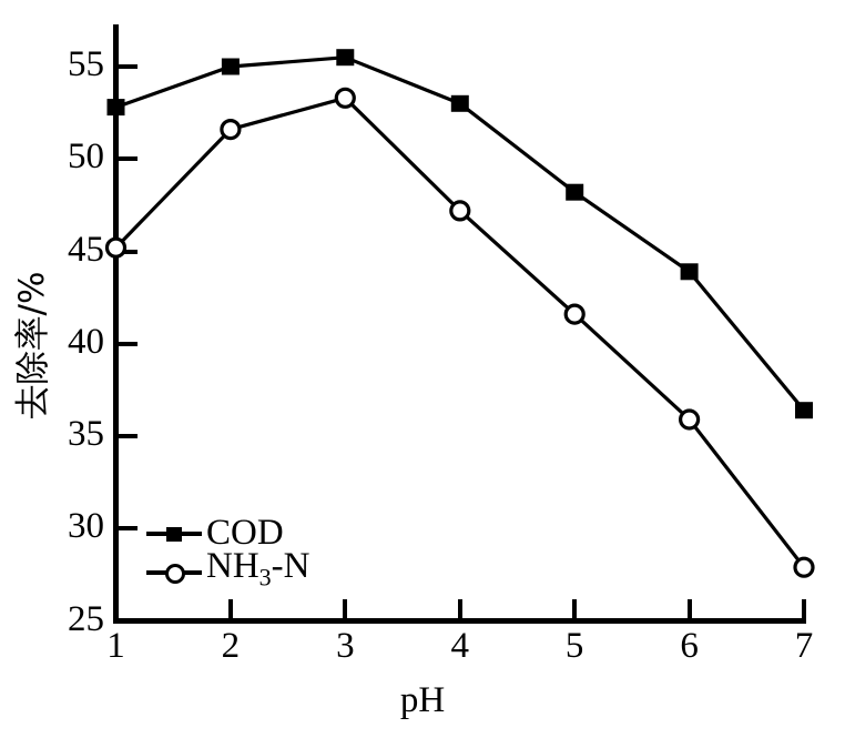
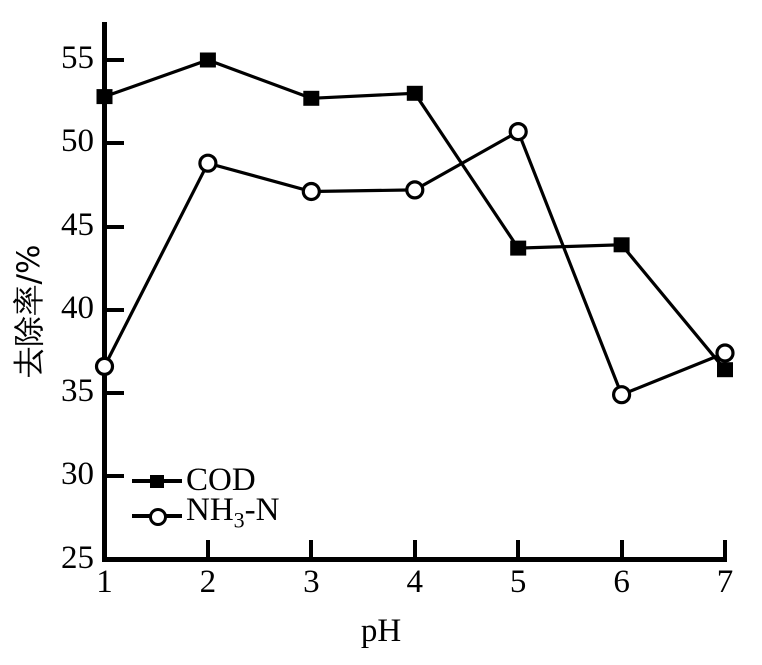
NH3-N/1: 45.2 -> 36.6
NH3-N/2: 51.6 -> 48.8
COD/3: 55.5 -> 52.7
NH3-N/3: 53.3 -> 47.1
COD/5: 48.2 -> 43.7
NH3-N/5: 41.6 -> 50.7
NH3-N/6: 35.9 -> 34.9
NH3-N/7: 27.9 -> 37.4
